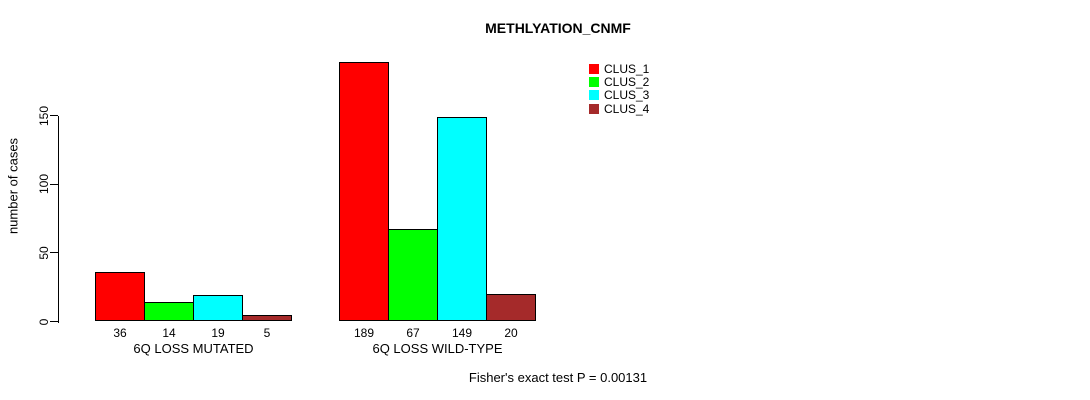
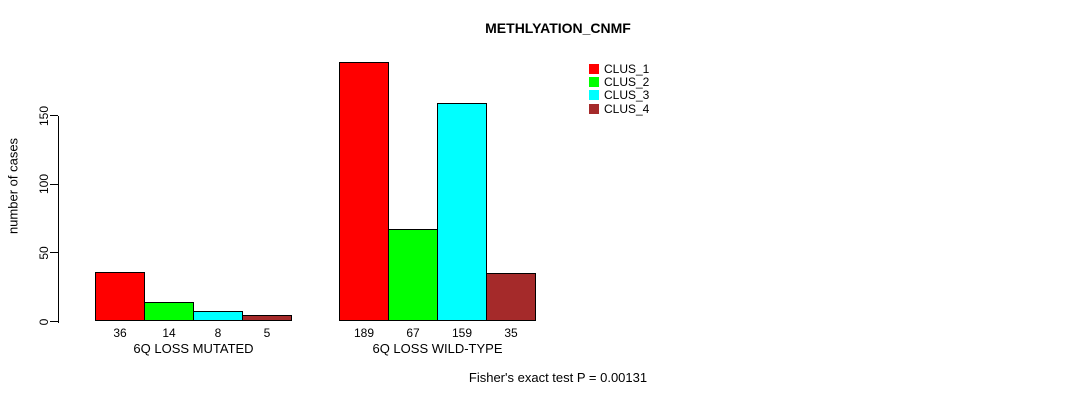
CLUS_3/6Q LOSS MUTATED: 19 -> 8
CLUS_3/6Q LOSS WILD-TYPE: 149 -> 159
CLUS_4/6Q LOSS WILD-TYPE: 20 -> 35
